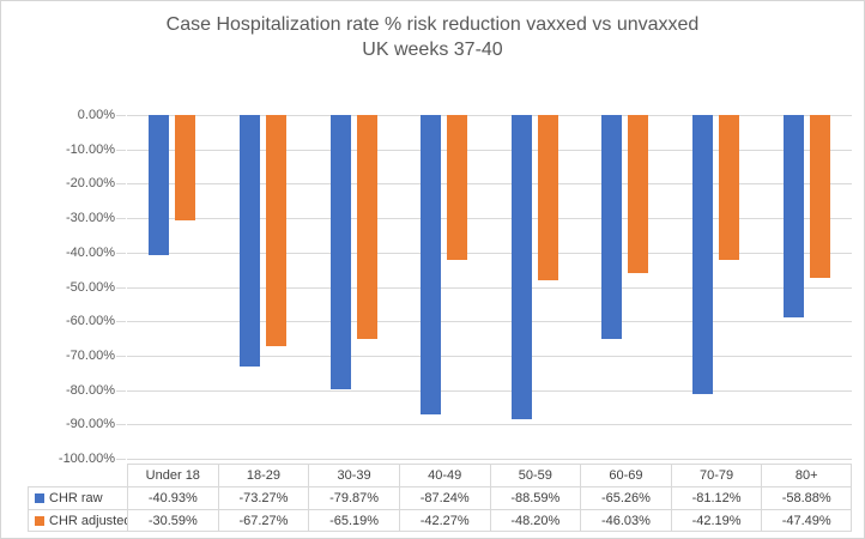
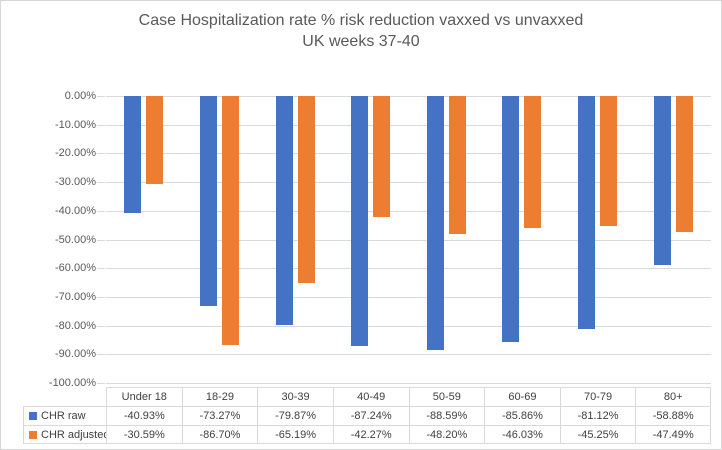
CHR adjusted/18-29: -67.27% -> -86.70%
CHR raw/60-69: -65.26% -> -85.86%
CHR adjusted/70-79: -42.19% -> -45.25%
